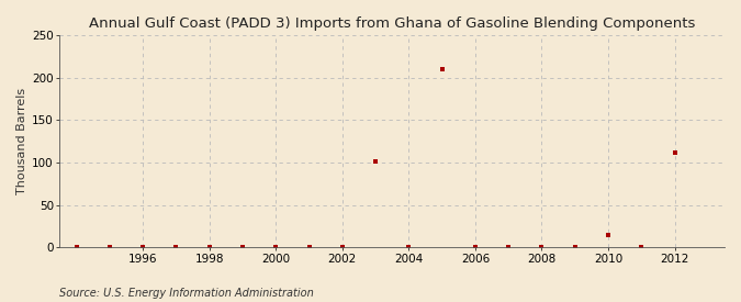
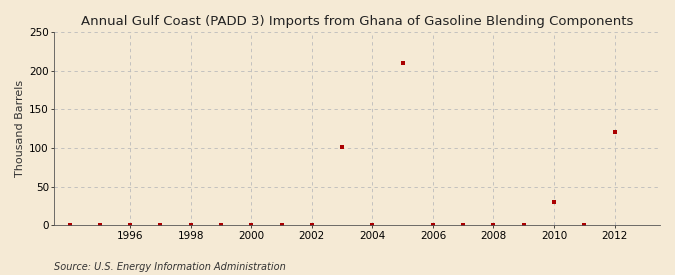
2010: 14 -> 30
2012: 111 -> 120
